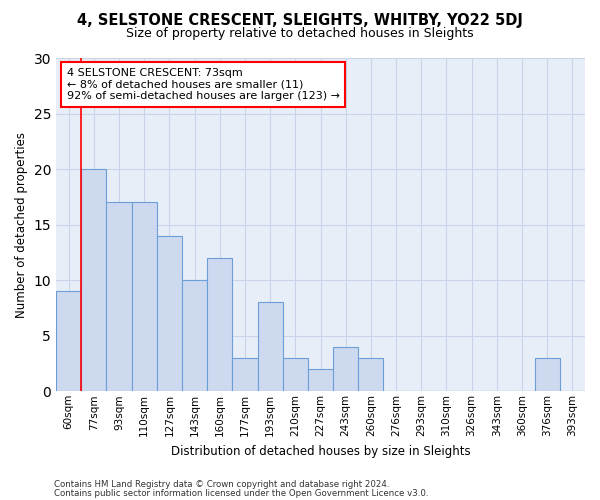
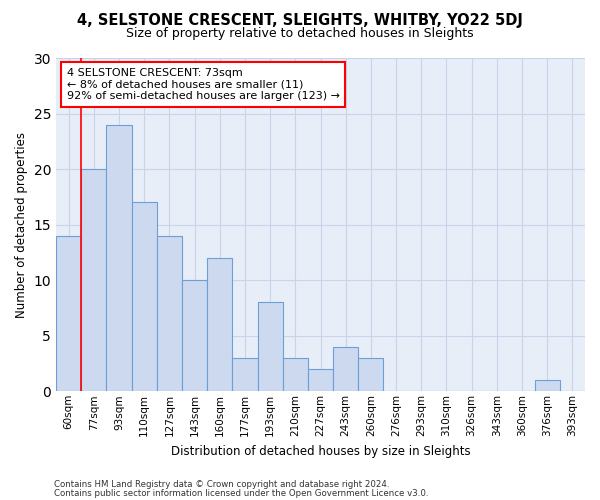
60sqm: 9 -> 14
93sqm: 17 -> 24
376sqm: 3 -> 1
